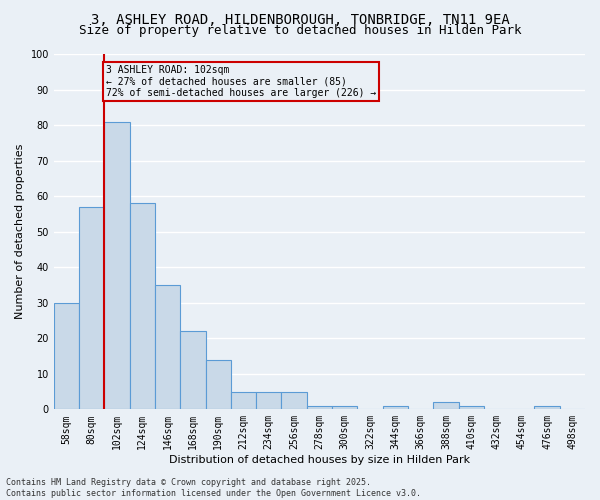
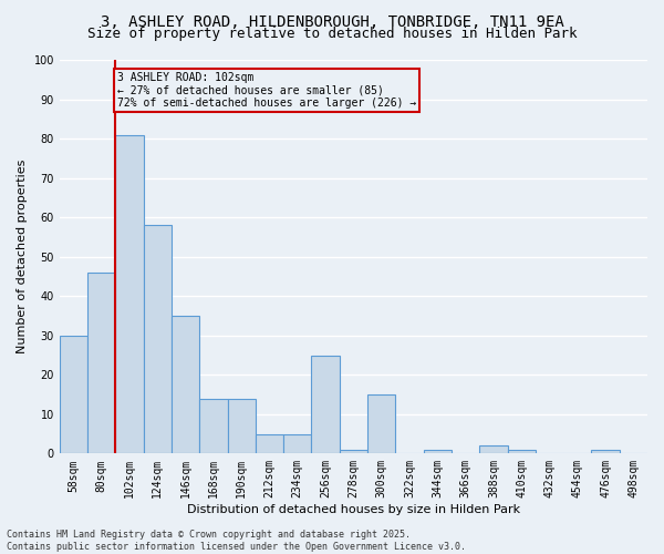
80sqm: 57 -> 46
168sqm: 22 -> 14
256sqm: 5 -> 25
300sqm: 1 -> 15
